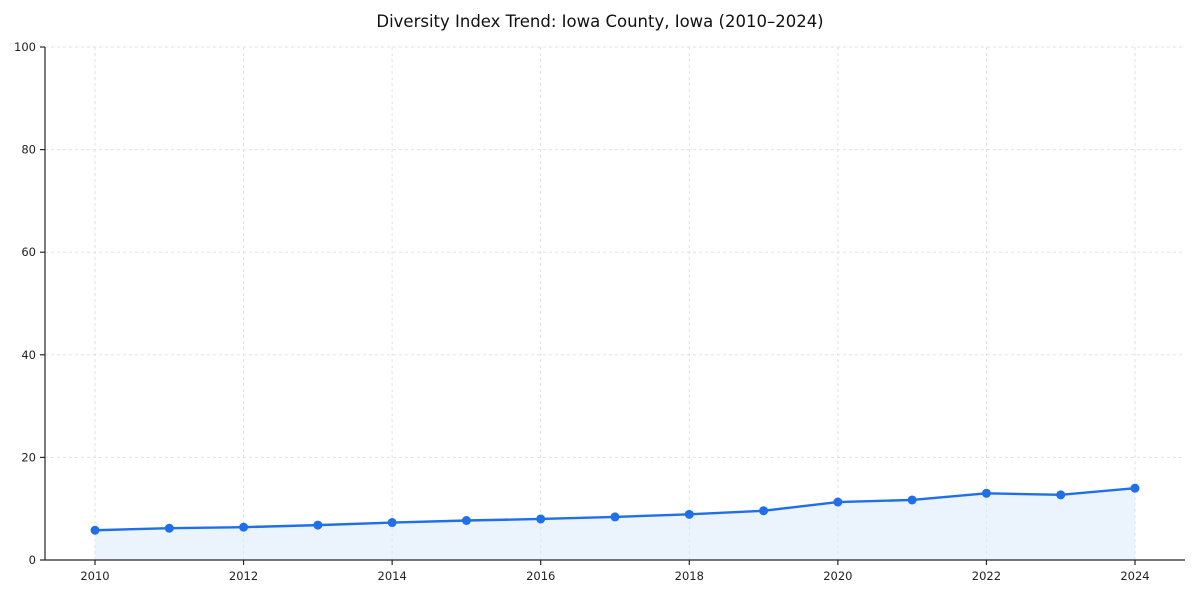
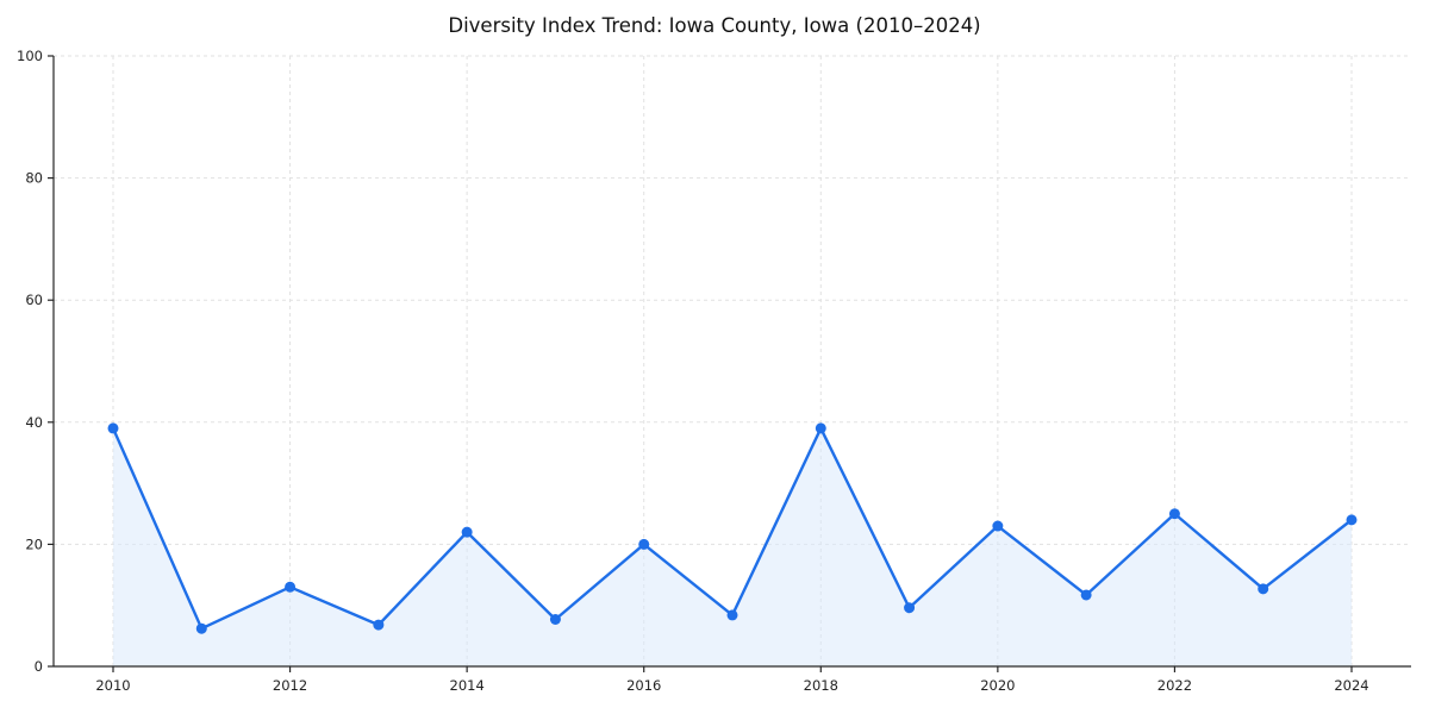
2010: 6 -> 39
2012: 6 -> 13
2014: 7 -> 22
2016: 8 -> 20
2018: 9 -> 39
2020: 11 -> 23
2022: 13 -> 25
2024: 14 -> 24
